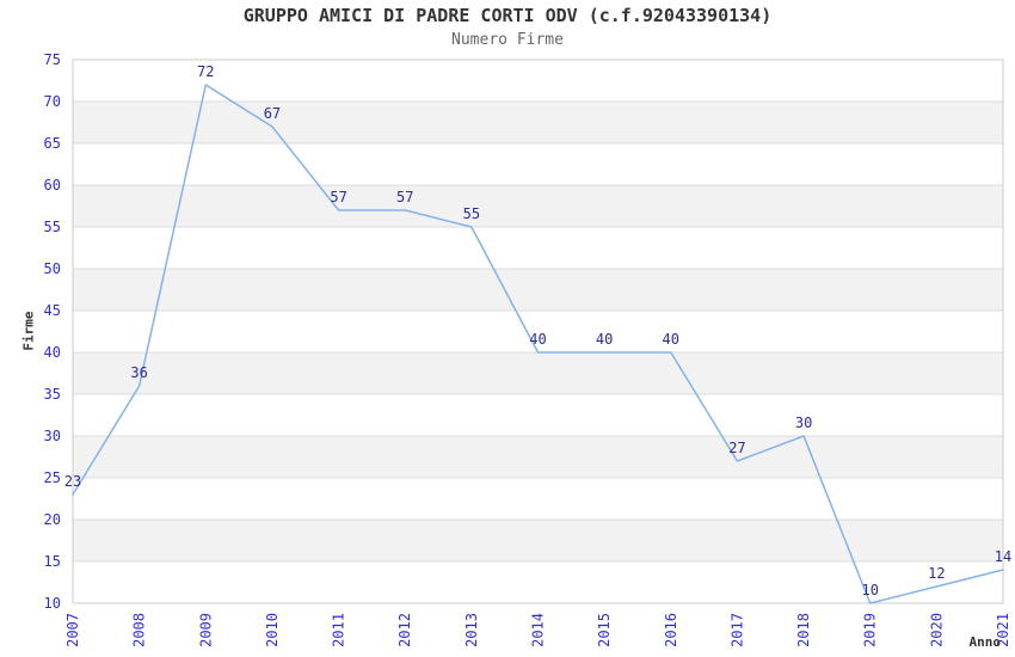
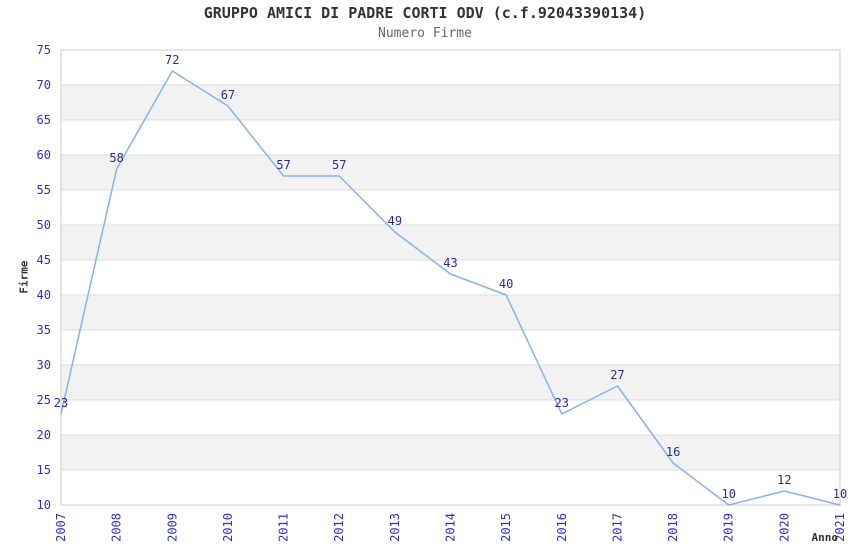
2008: 36 -> 58
2013: 55 -> 49
2014: 40 -> 43
2016: 40 -> 23
2018: 30 -> 16
2021: 14 -> 10
